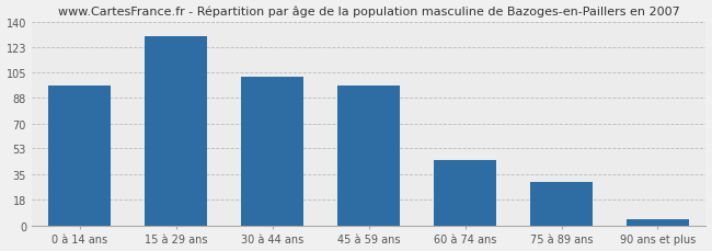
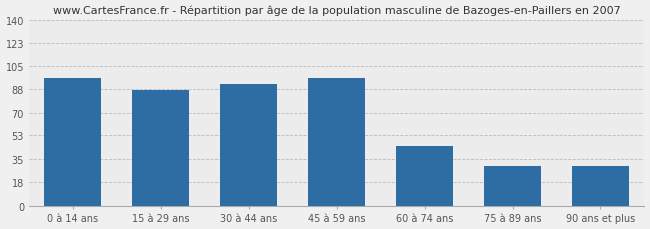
15 à 29 ans: 130 -> 87
30 à 44 ans: 102 -> 92
90 ans et plus: 4 -> 30
